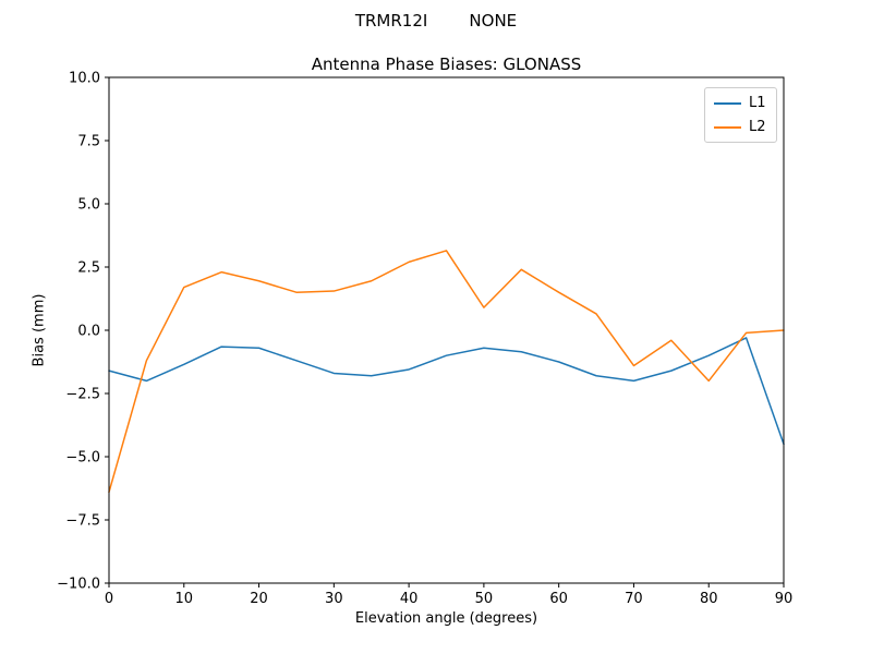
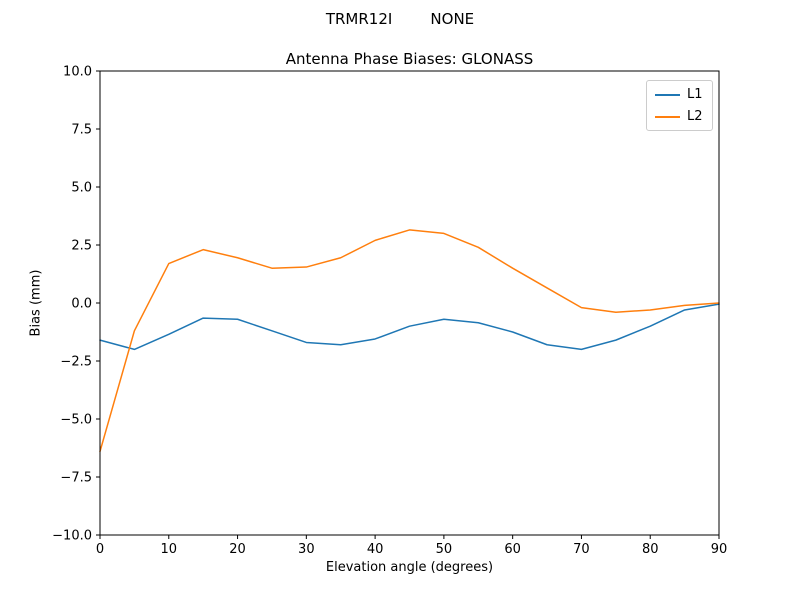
L2/50: 0.9 -> 3.0
L2/70: -1.4 -> -0.2
L2/80: -2.0 -> -0.3
L1/90: -4.5 -> -0.1
